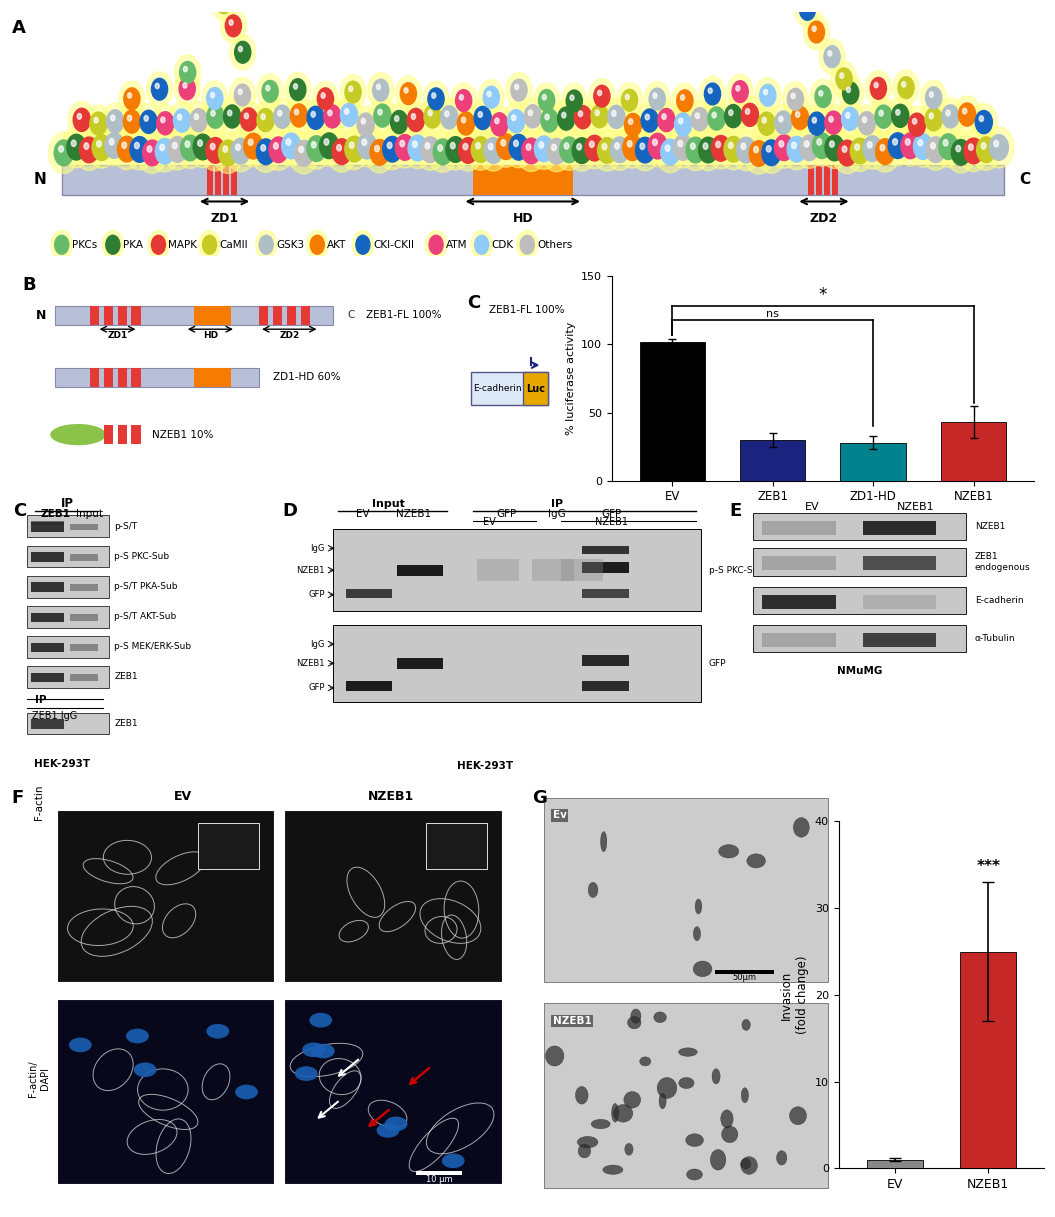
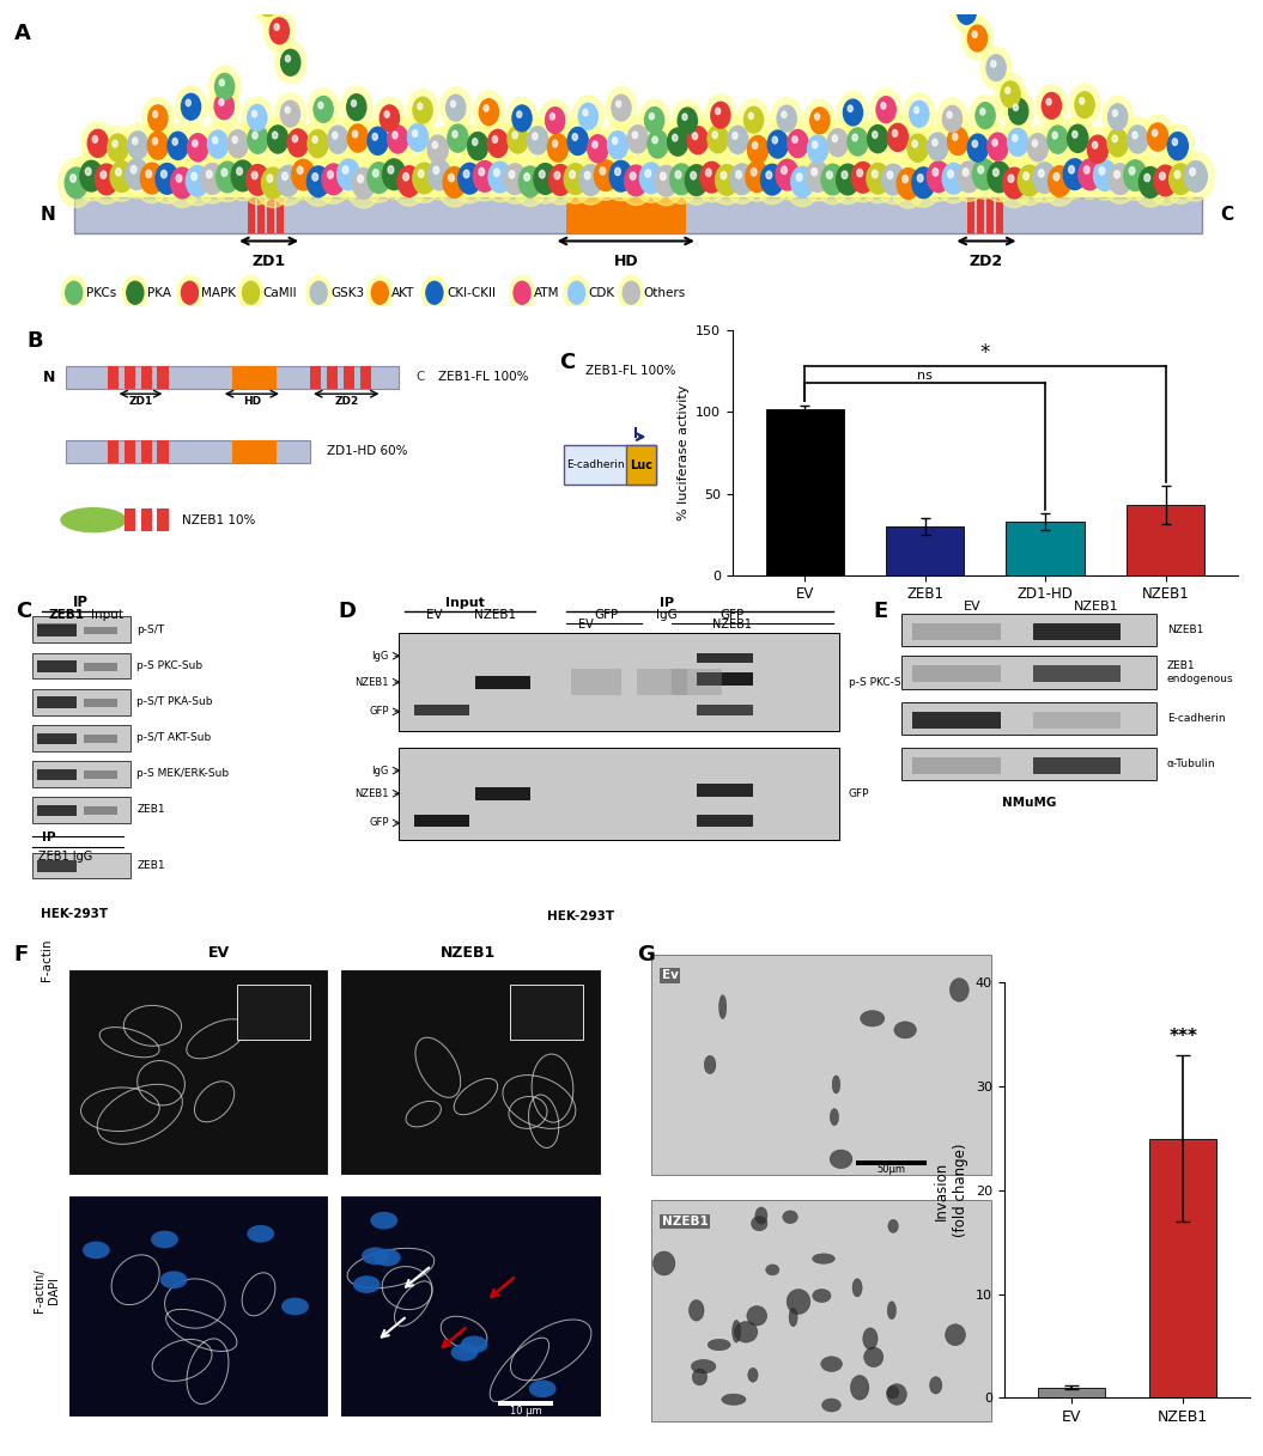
ZD1-HD: 28 -> 33
